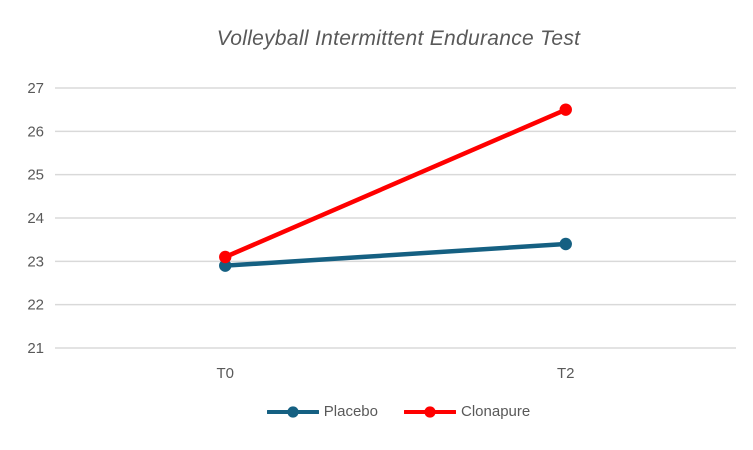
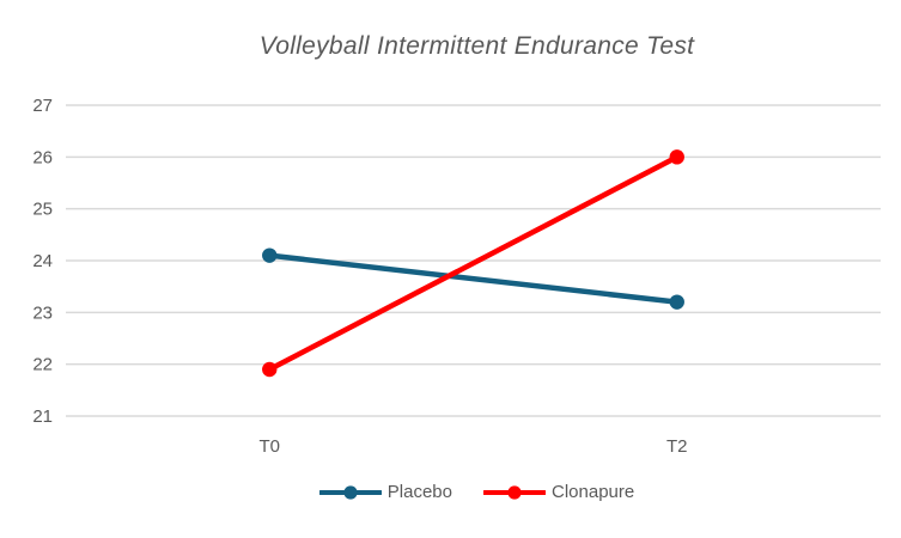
Placebo/T0: 22.9 -> 24.1
Clonapure/T0: 23.1 -> 21.9
Placebo/T2: 23.4 -> 23.2
Clonapure/T2: 26.5 -> 26.0
